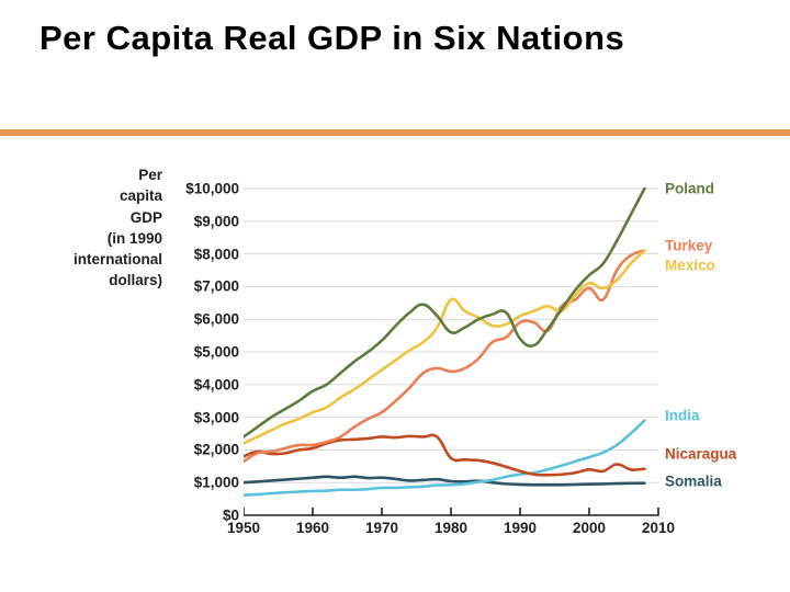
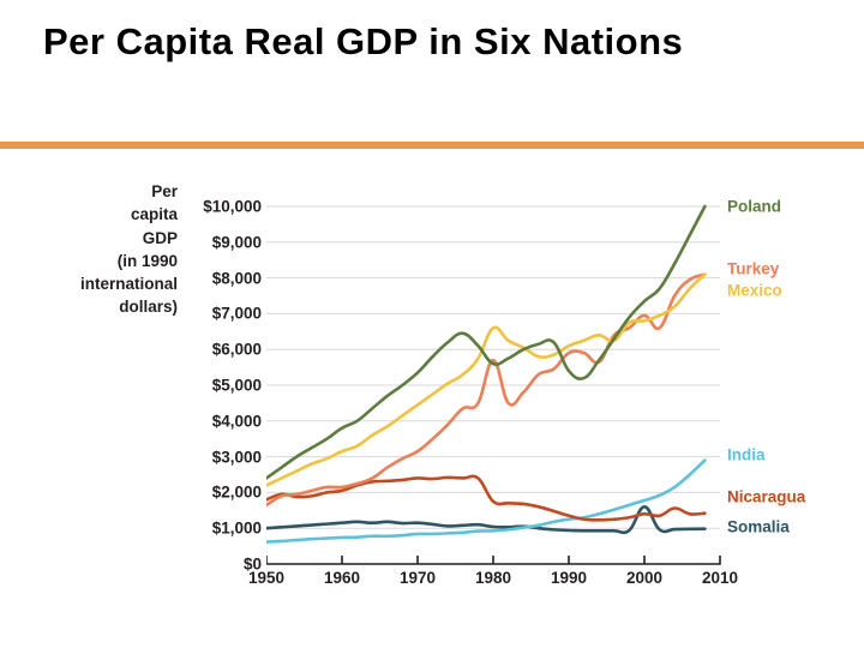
Turkey/1980: $4400 -> $5700
Mexico/2000: $7100 -> $6800
Somalia/2000: $1000 -> $1600
